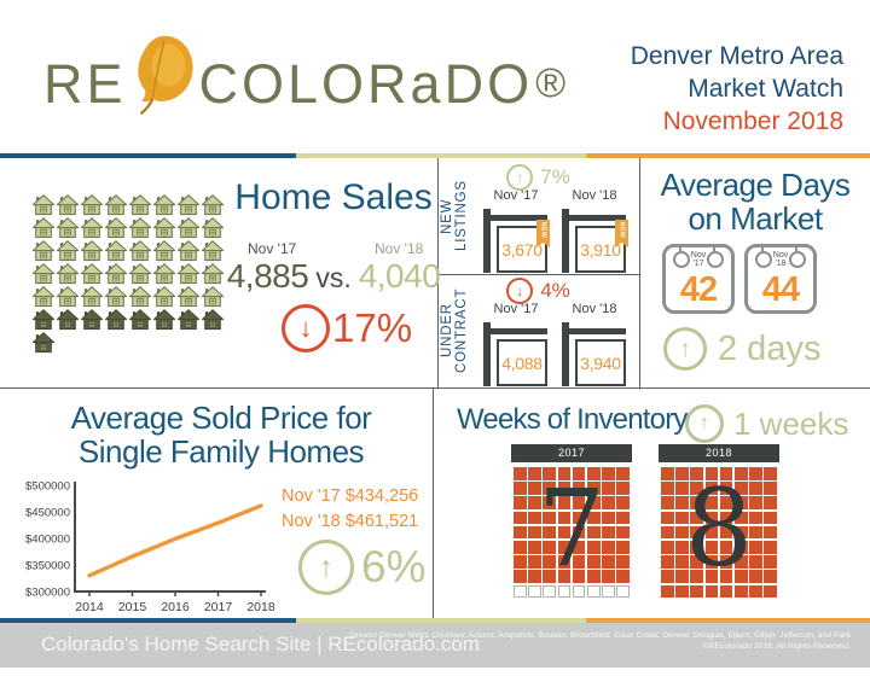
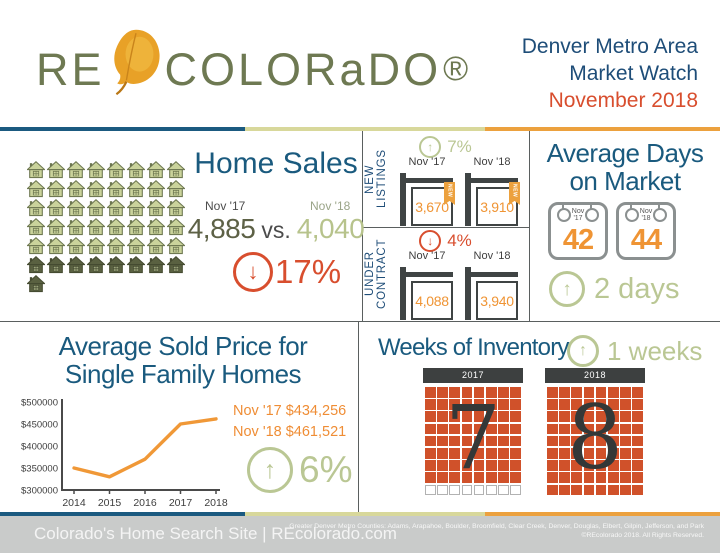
2014: $330000 -> $350000
2015: $370000 -> $330000
2016: $400000 -> $370000
2017: $430000 -> $450000
